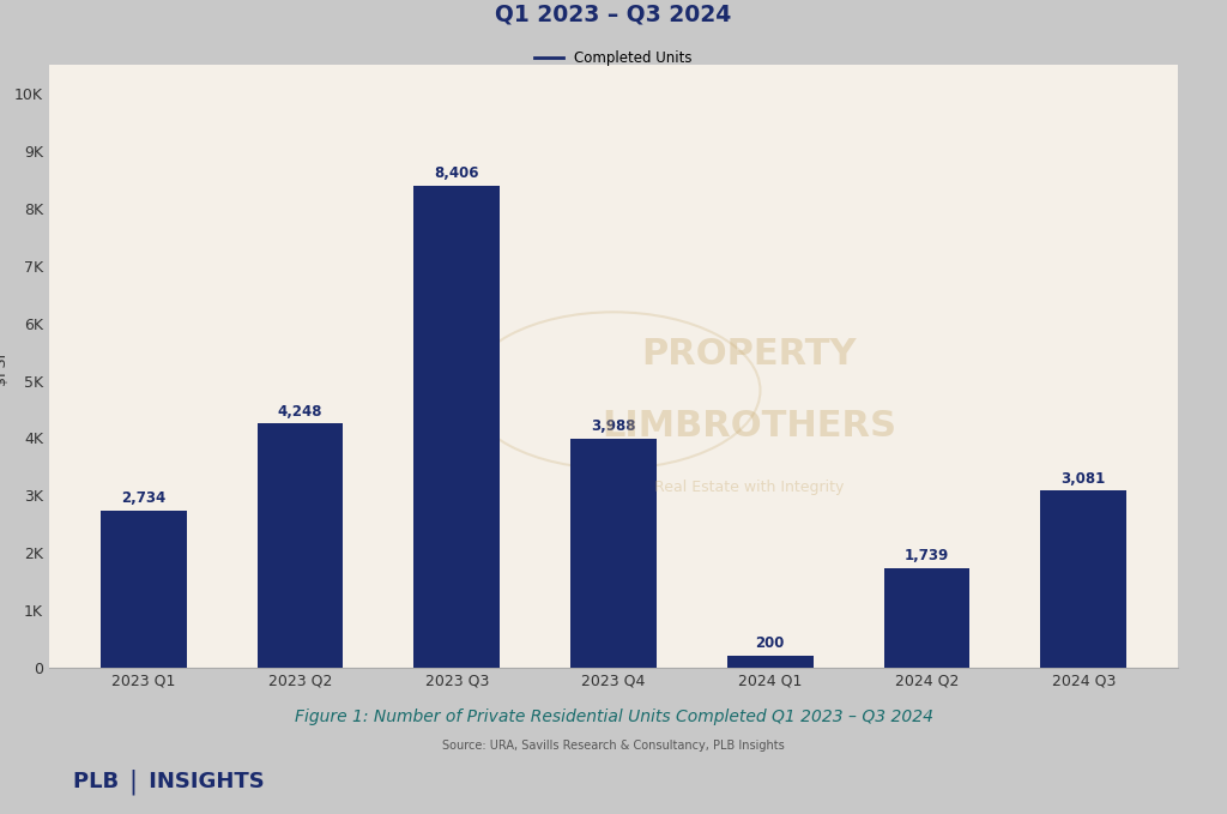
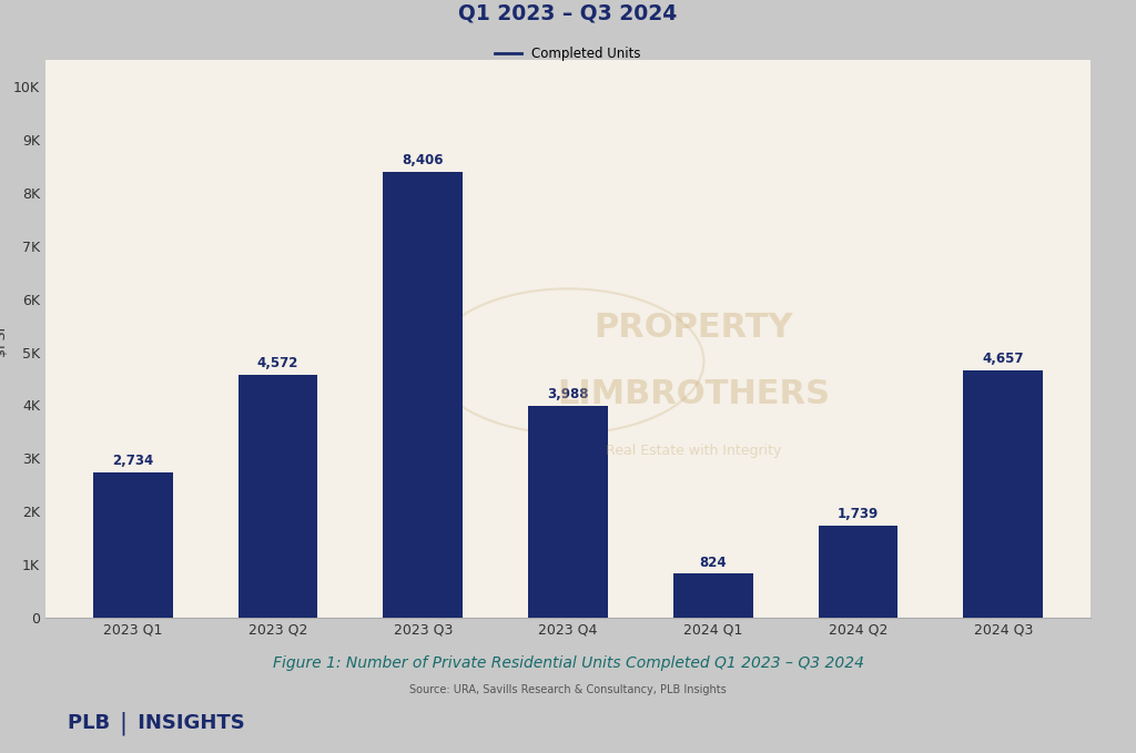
2023 Q2: 4,248 -> 4,572
2024 Q1: 200 -> 824
2024 Q3: 3,081 -> 4,657
